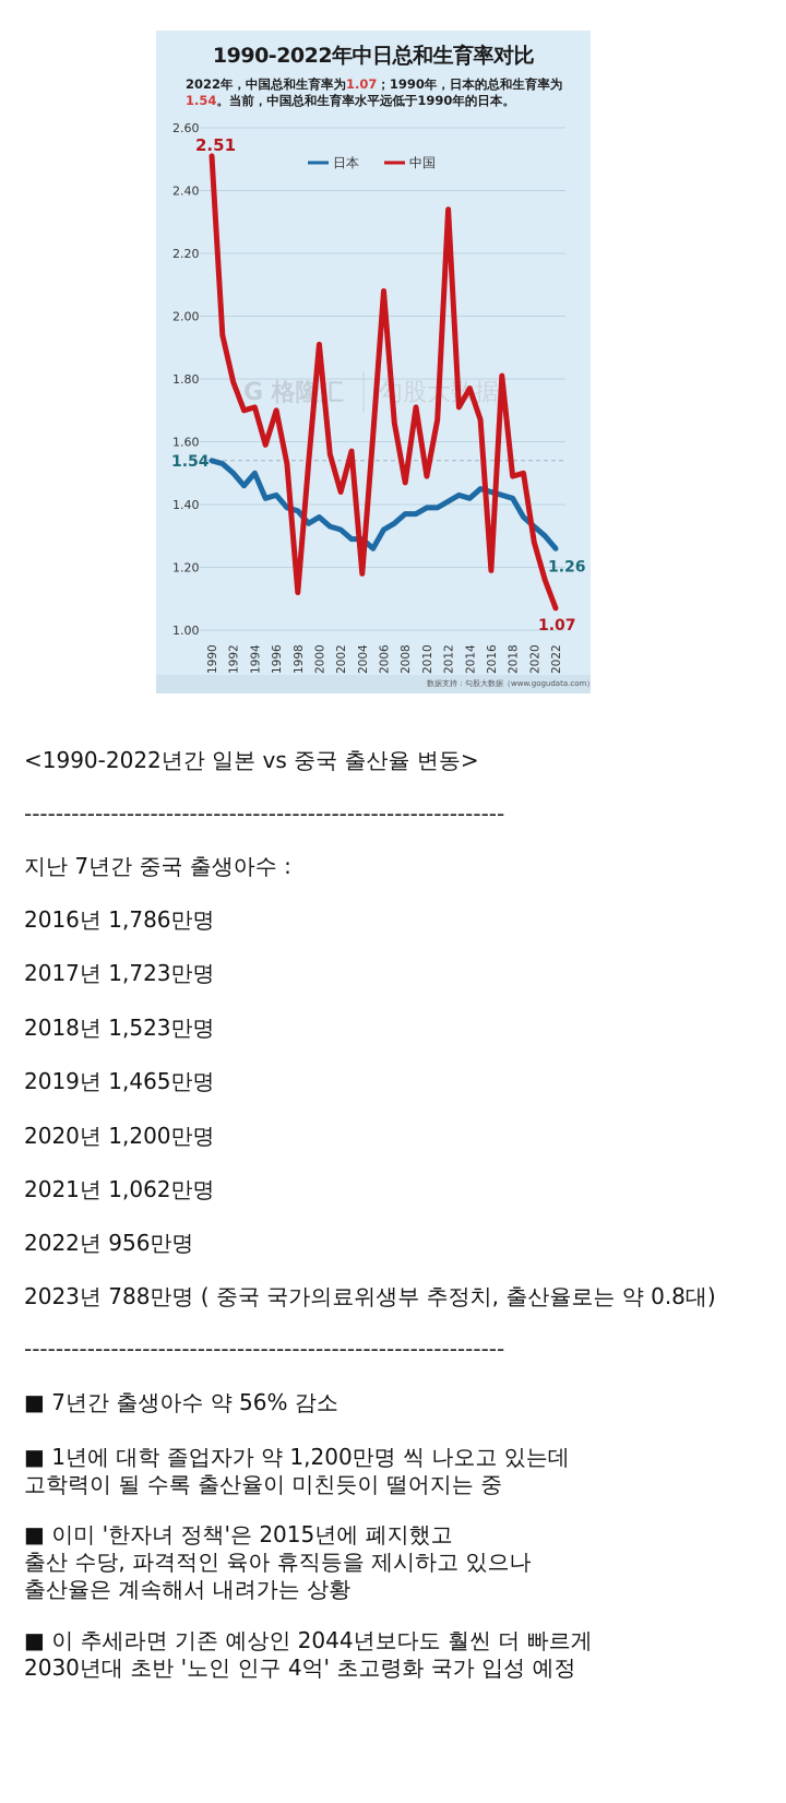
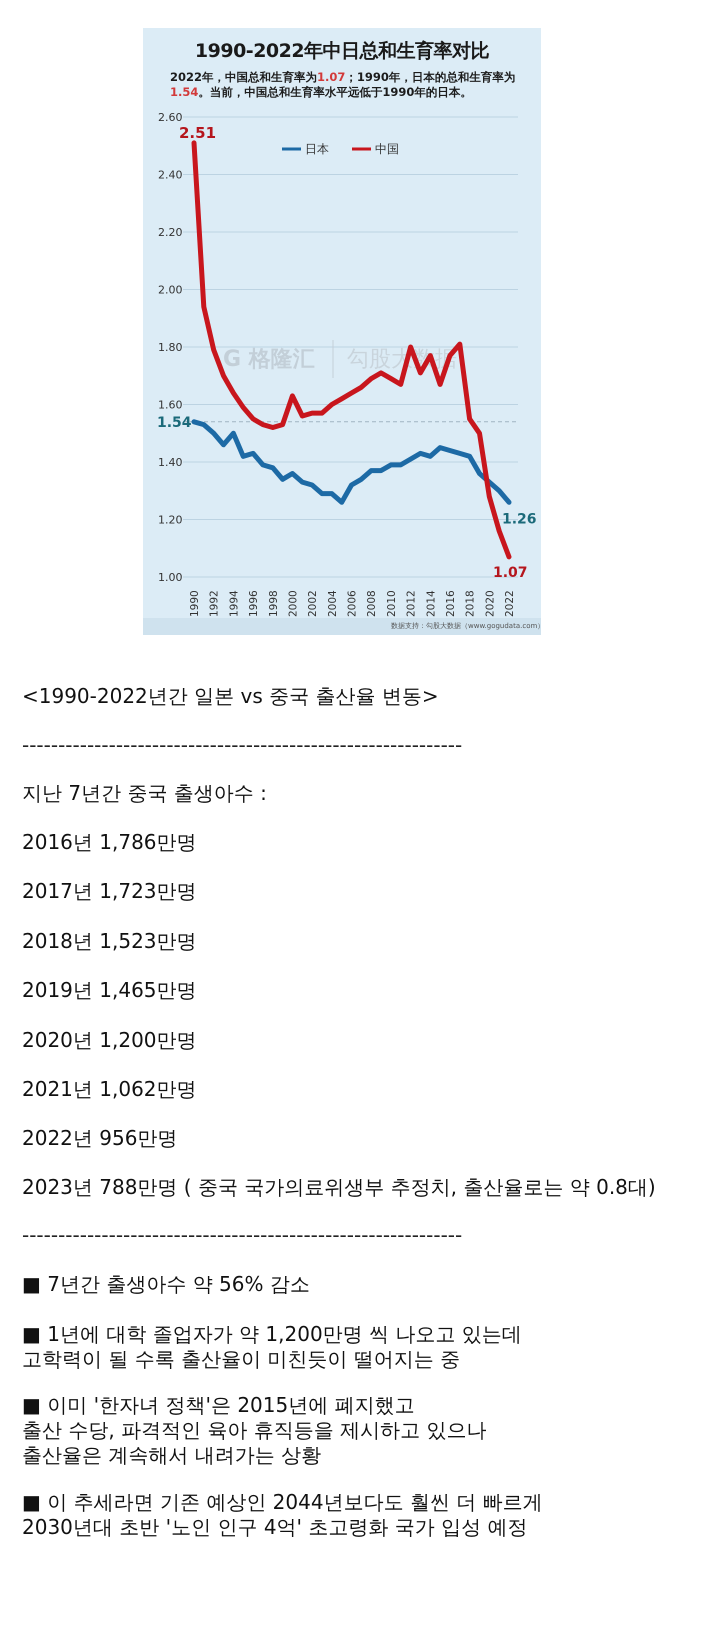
中国/1994: 1.71 -> 1.64
中国/1996: 1.70 -> 1.55
中国/1998: 1.12 -> 1.52
中国/2000: 1.91 -> 1.63
中国/2002: 1.44 -> 1.57
中国/2004: 1.18 -> 1.60
中国/2006: 2.08 -> 1.64
中国/2008: 1.47 -> 1.69
中国/2010: 1.49 -> 1.69
中国/2012: 2.34 -> 1.80
中国/2016: 1.19 -> 1.77
中国/2018: 1.49 -> 1.55
